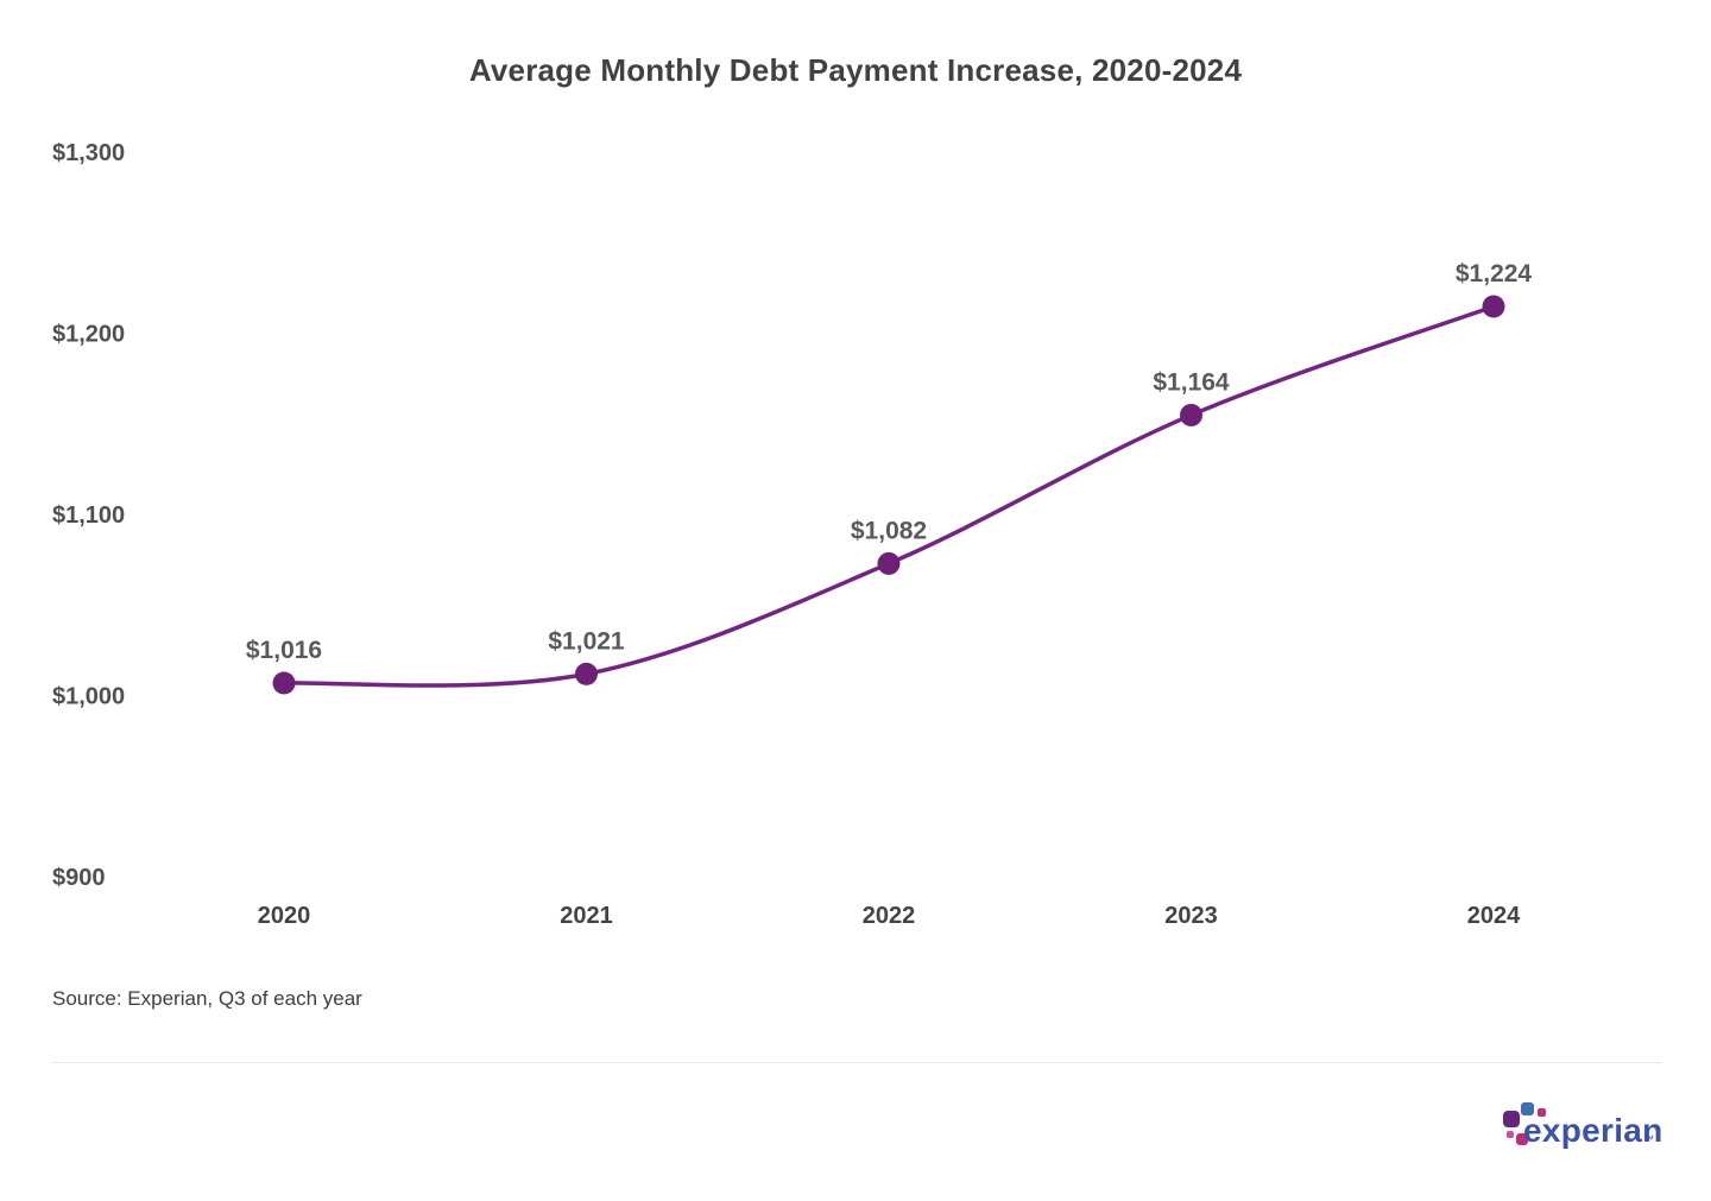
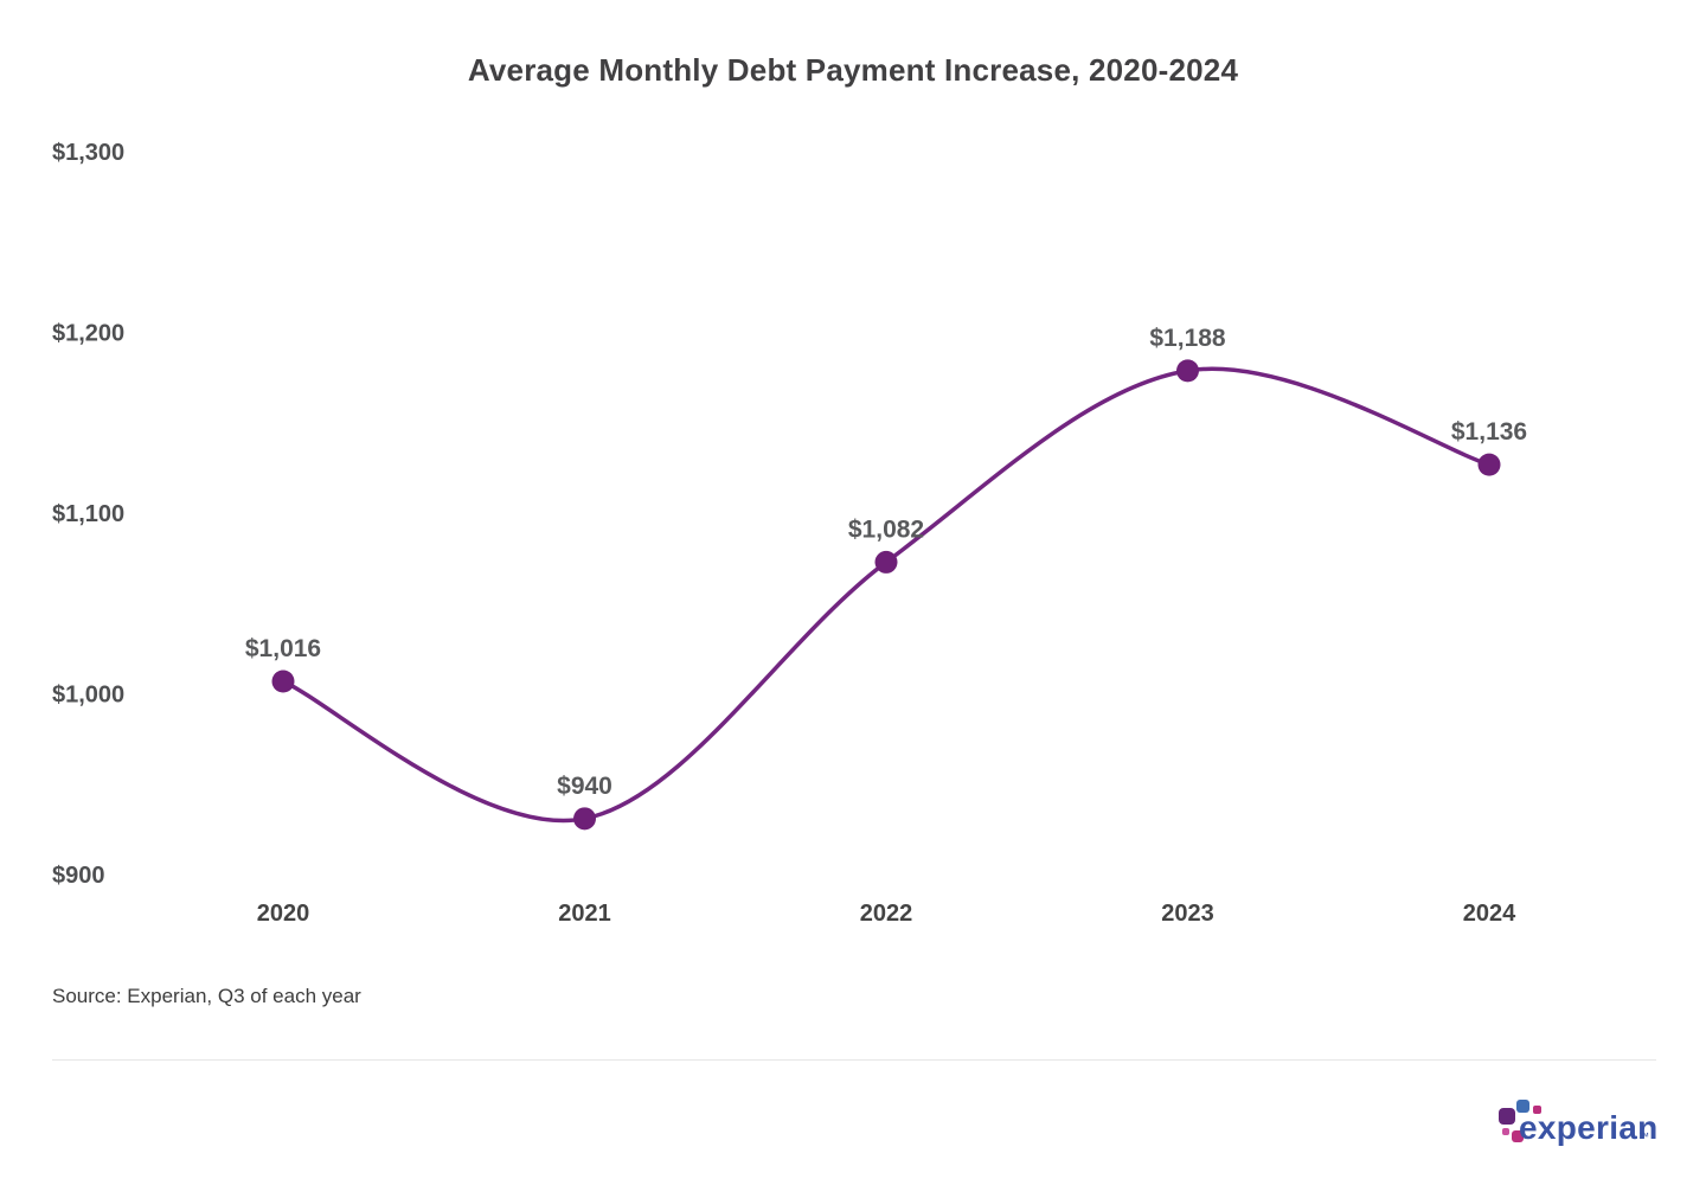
2021: $1,021 -> $940
2023: $1,164 -> $1,188
2024: $1,224 -> $1,136
